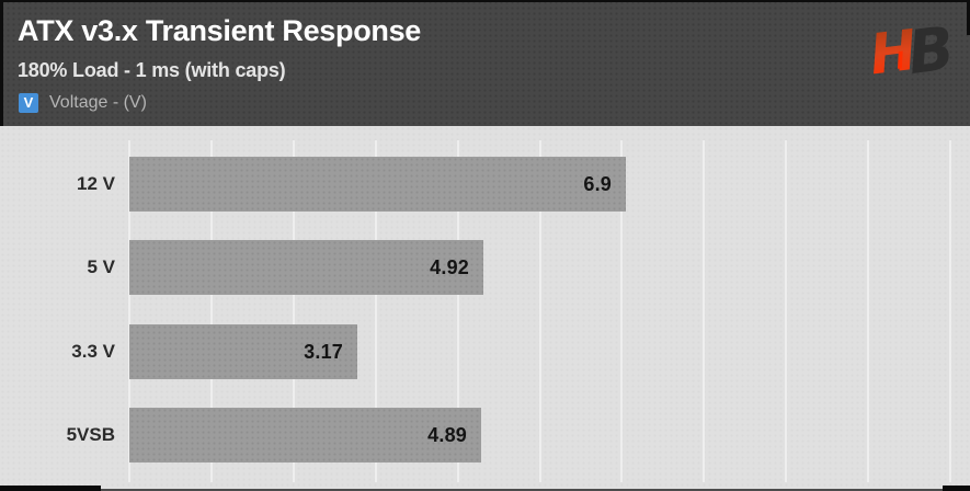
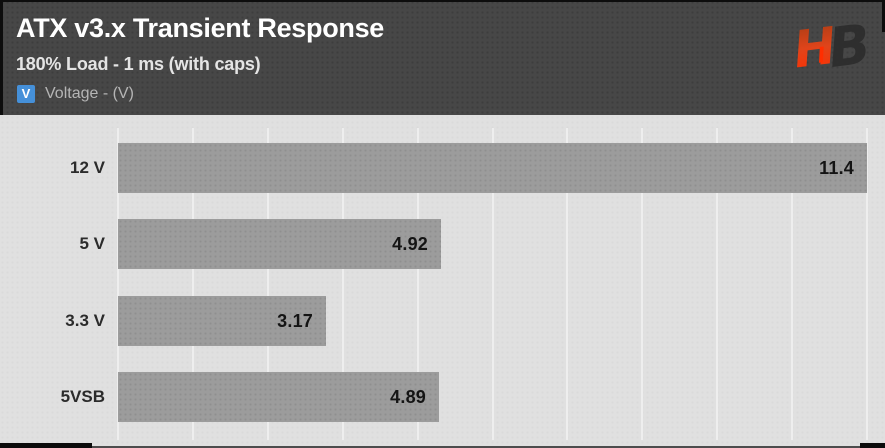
12 V: 6.9 -> 11.4
